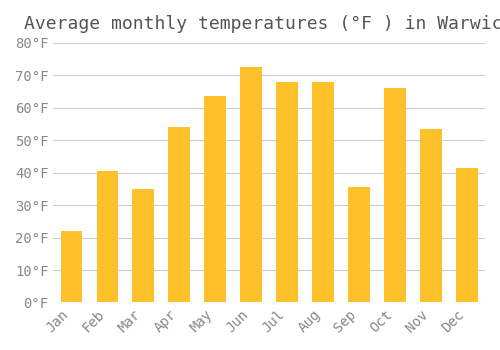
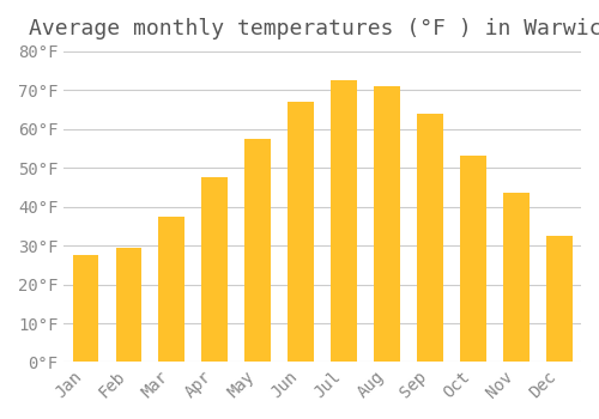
Jan: 22.0°F -> 27.5°F
Feb: 40.5°F -> 29.5°F
Mar: 35.0°F -> 37.5°F
Apr: 54.0°F -> 47.5°F
May: 63.5°F -> 57.5°F
Jun: 72.5°F -> 67.0°F
Jul: 68.0°F -> 72.5°F
Aug: 68.0°F -> 71.0°F
Sep: 35.5°F -> 64.0°F
Oct: 66.0°F -> 53.0°F
Nov: 53.5°F -> 43.5°F
Dec: 41.5°F -> 32.5°F
